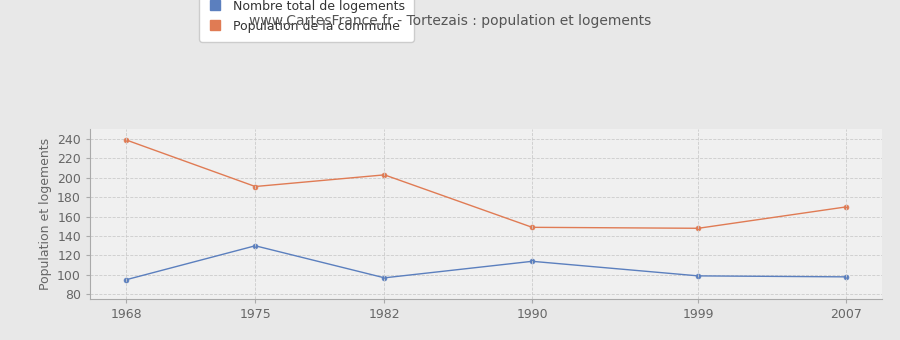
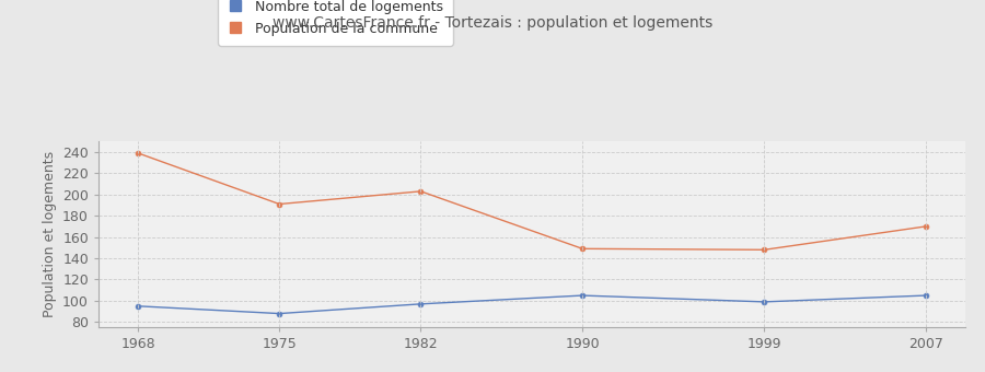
Nombre total de logements/1975: 130 -> 88
Nombre total de logements/1990: 114 -> 105
Nombre total de logements/2007: 98 -> 105
